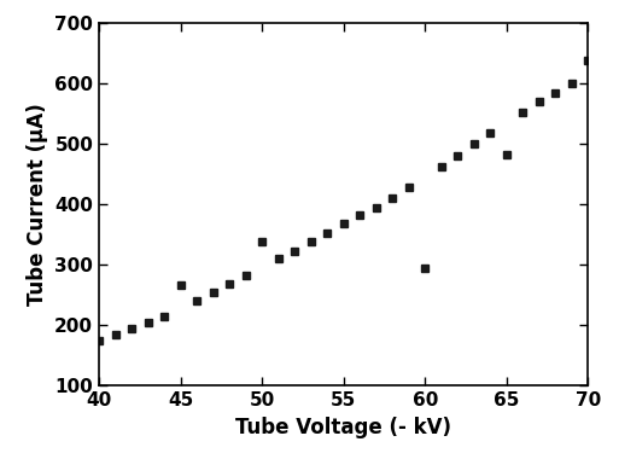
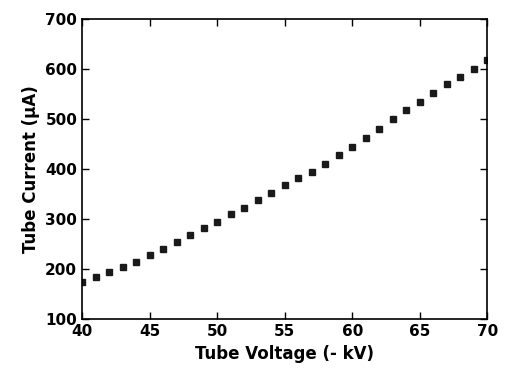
45: 266 -> 228
50: 338 -> 295
60: 294 -> 445
65: 482 -> 535
70: 638 -> 618
